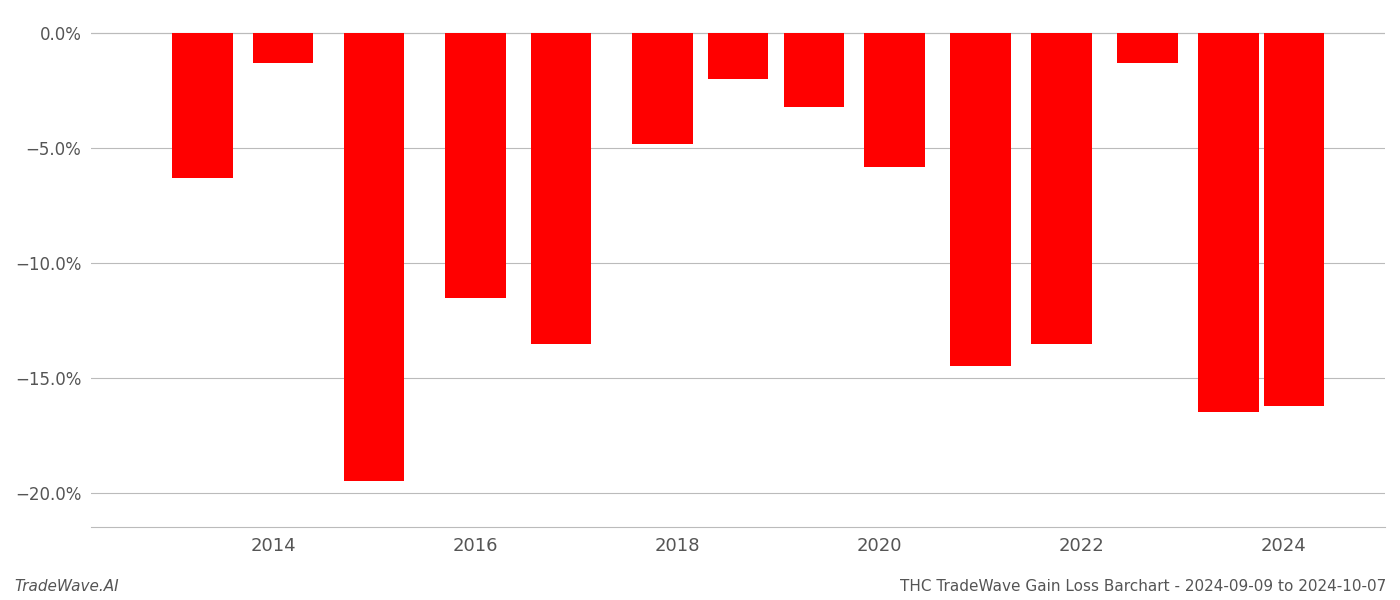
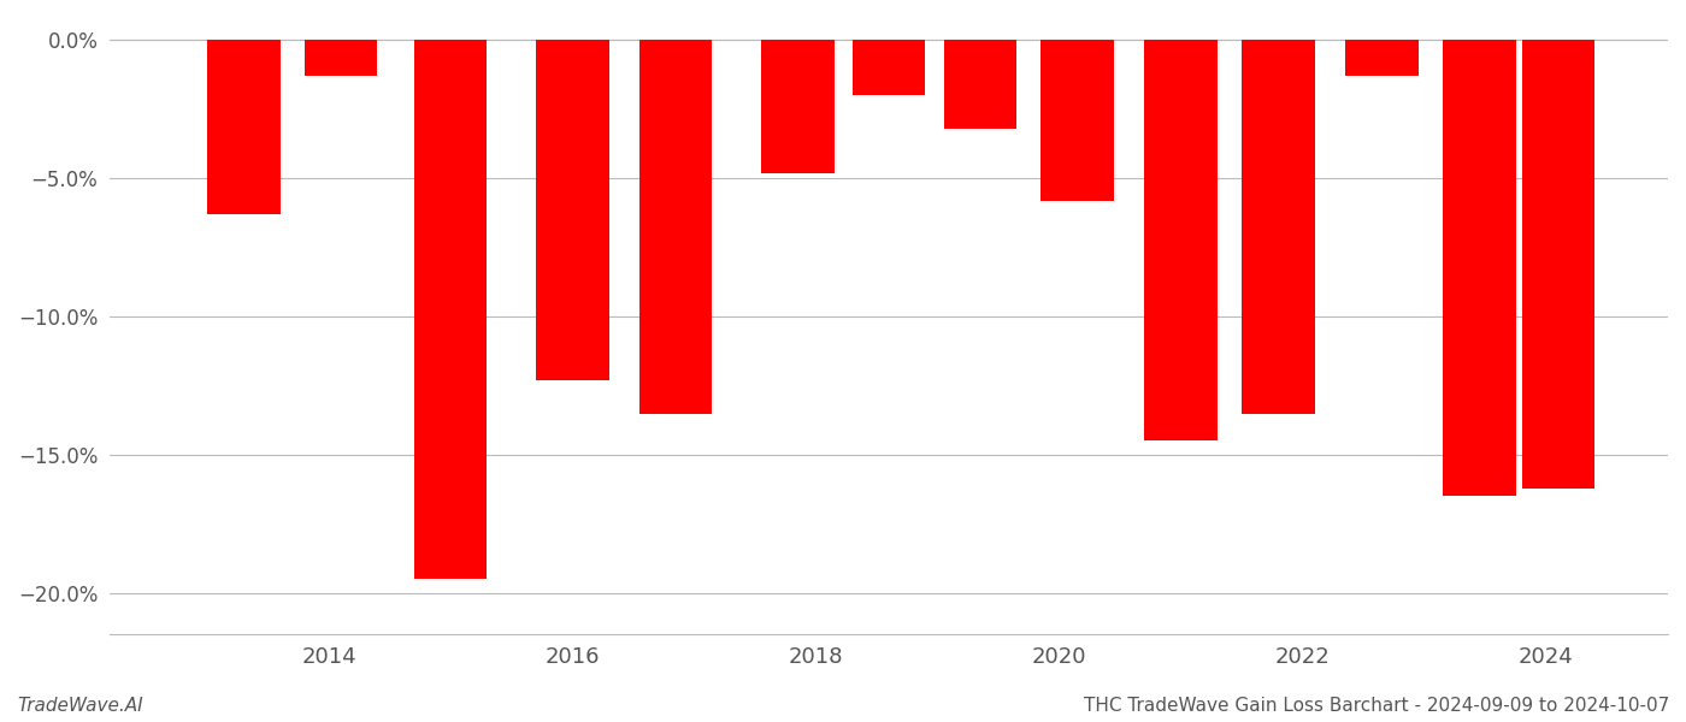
2016: -11.5% -> -12.3%
